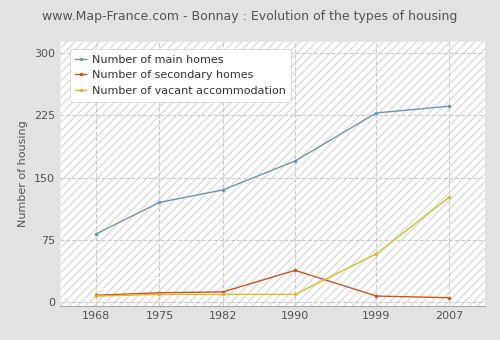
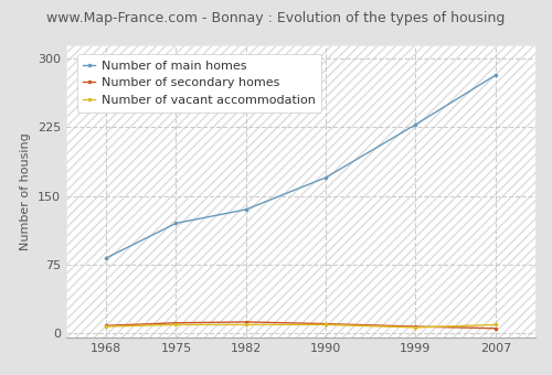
Number of secondary homes/1990: 38 -> 10
Number of vacant accommodation/1999: 58 -> 6
Number of main homes/2007: 236 -> 282
Number of vacant accommodation/2007: 126 -> 9
